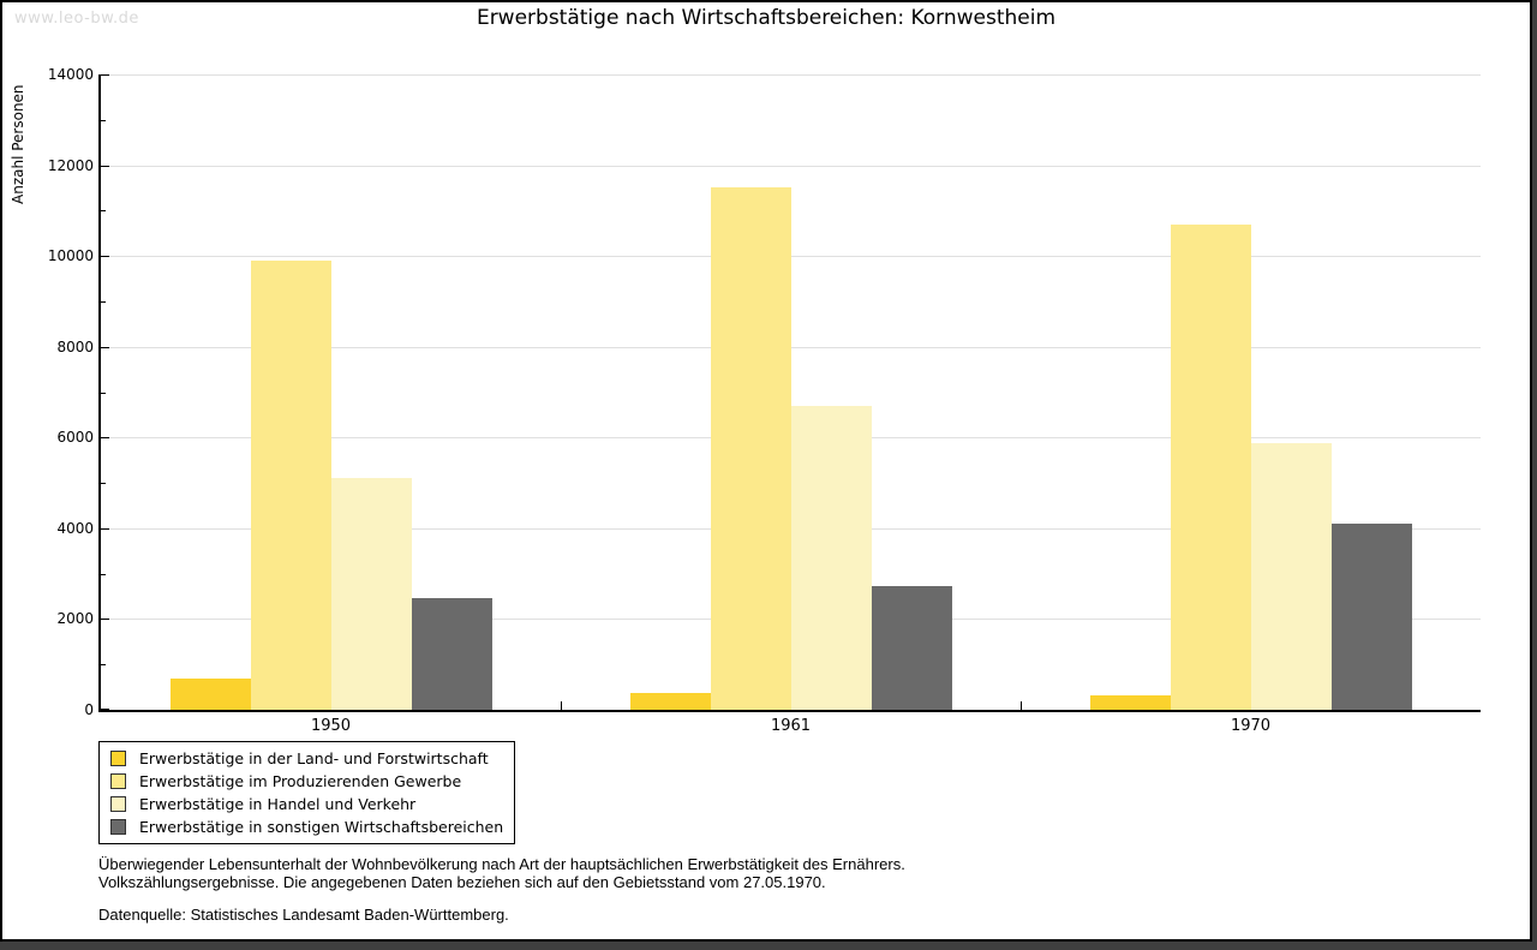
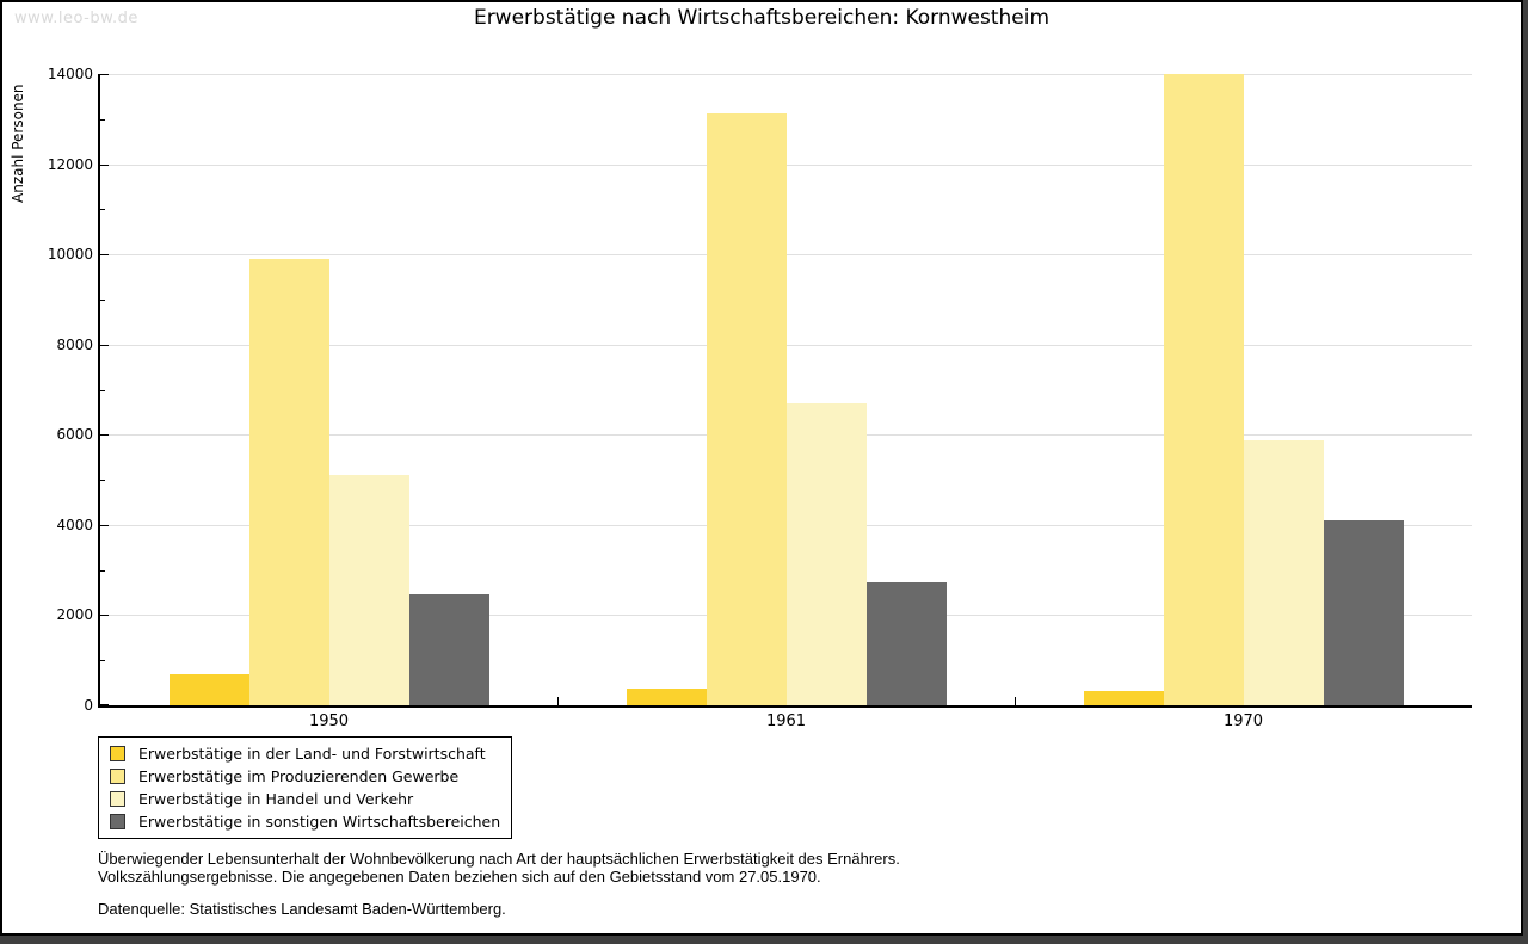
Erwerbstätige im Produzierenden Gewerbe/1961: 11500 -> 13100
Erwerbstätige im Produzierenden Gewerbe/1970: 10700 -> 14000
